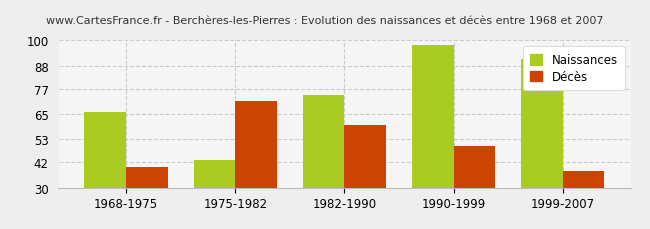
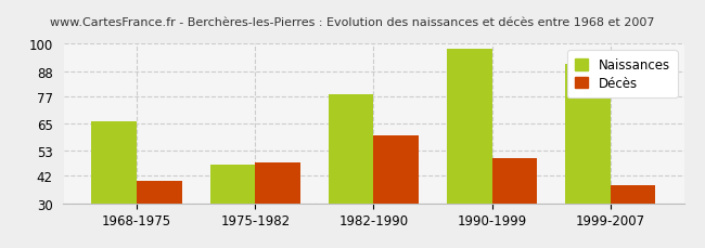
Naissances/1975-1982: 43 -> 47
Décès/1975-1982: 71 -> 48
Naissances/1982-1990: 74 -> 78
